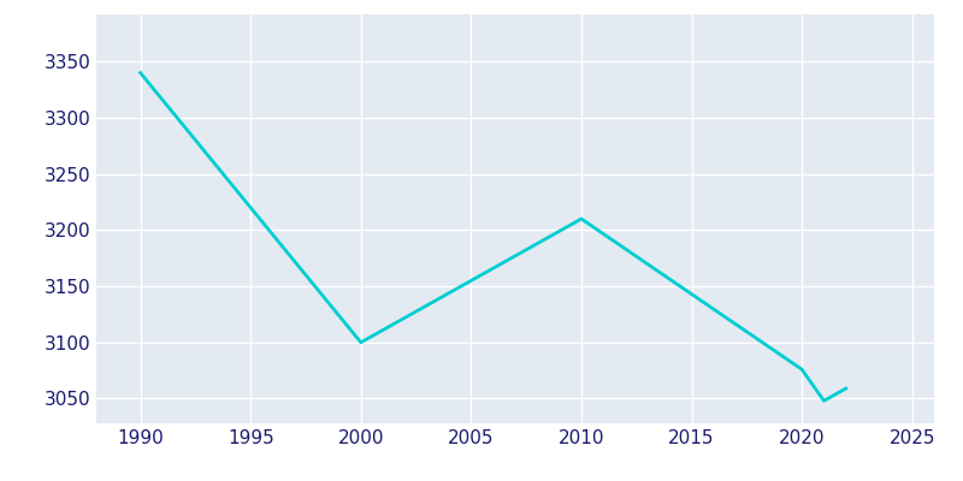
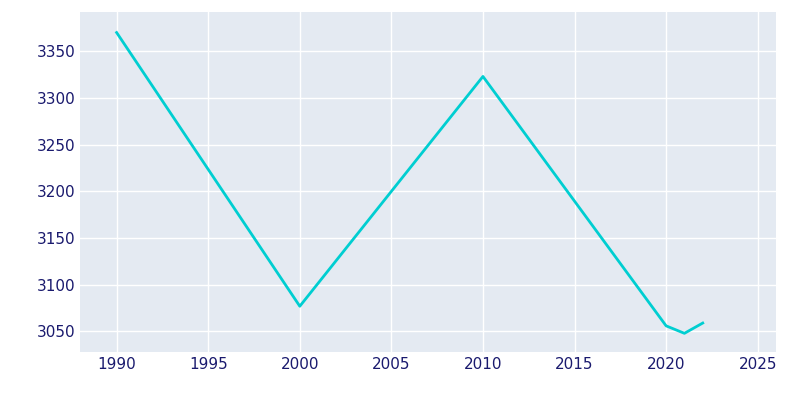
1990: 3340 -> 3370
2000: 3100 -> 3077
2010: 3210 -> 3323
2020: 3076 -> 3056
